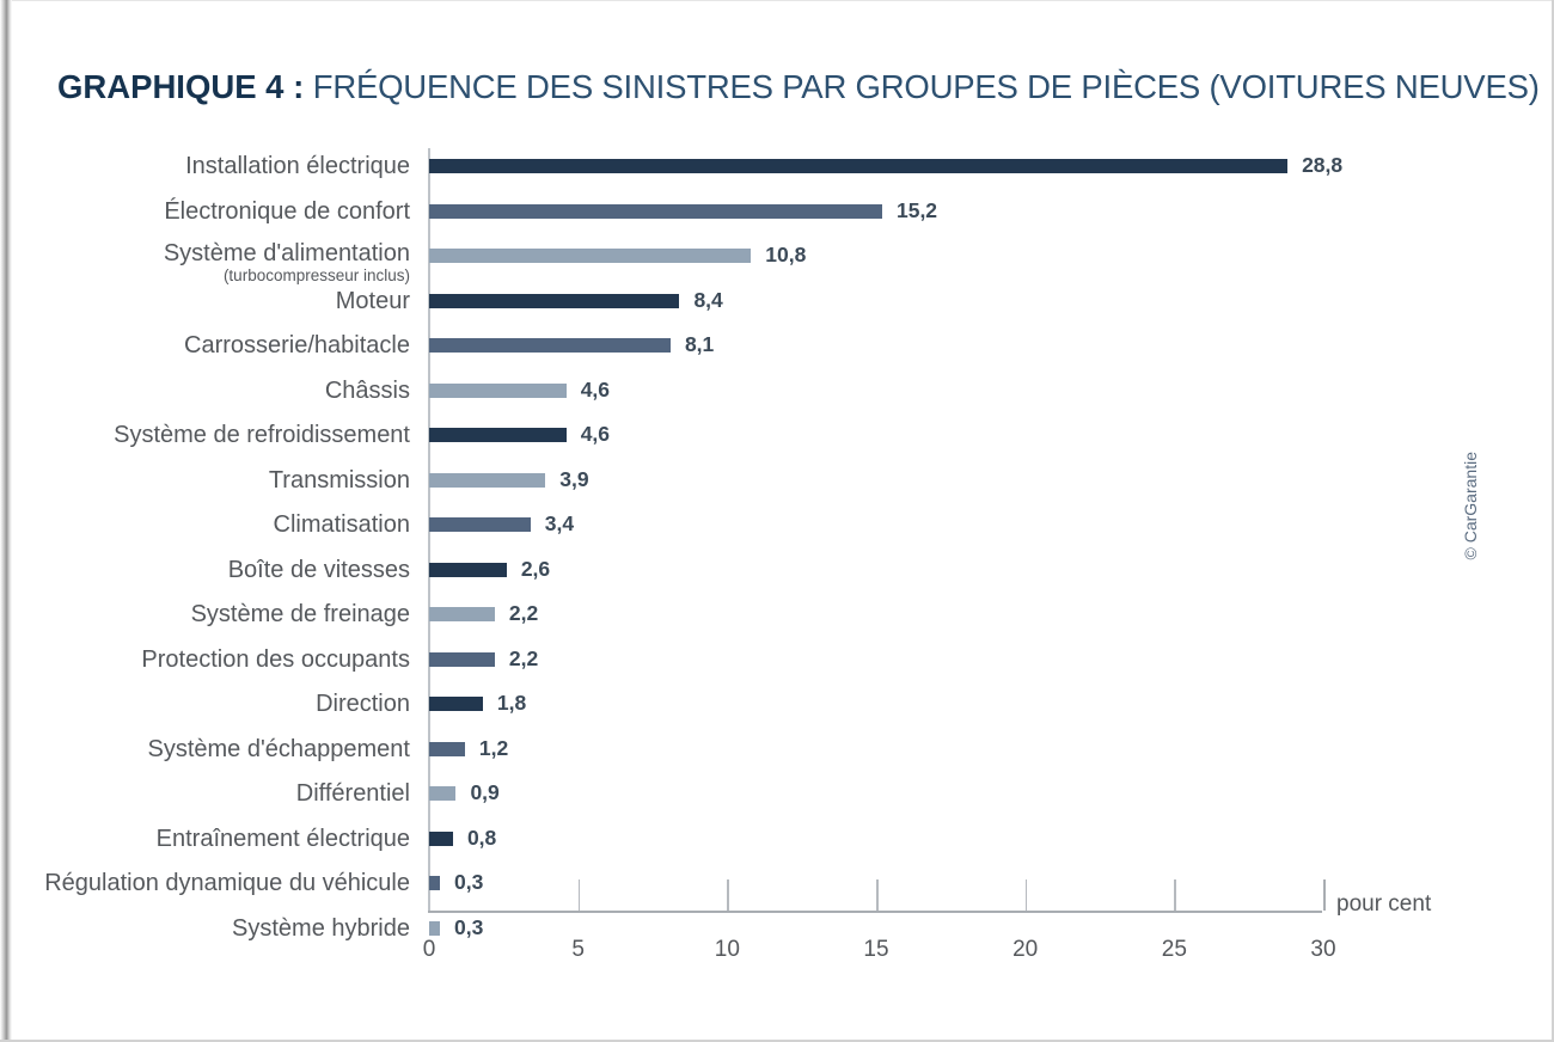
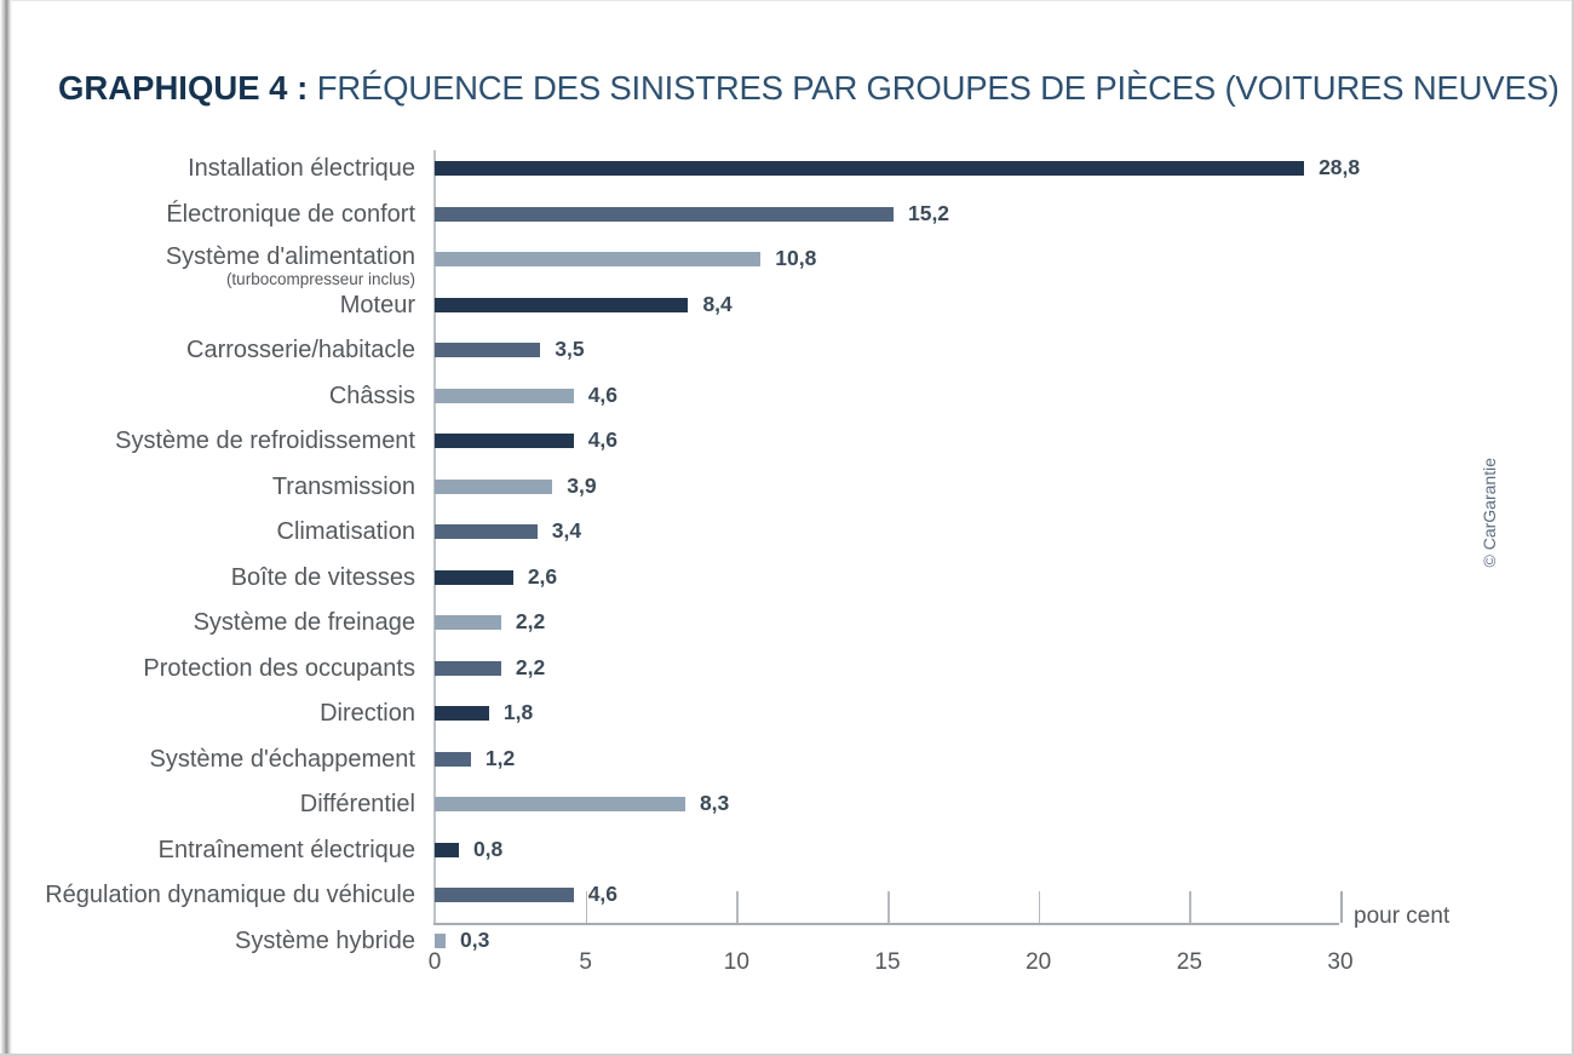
Carrosserie/habitacle: 8,1 -> 3,5
Différentiel: 0,9 -> 8,3
Régulation dynamique du véhicule: 0,3 -> 4,6
